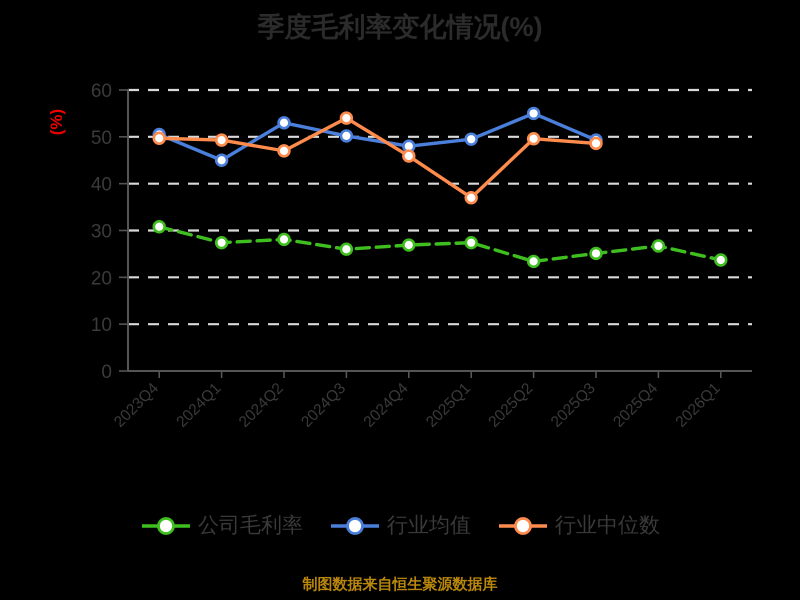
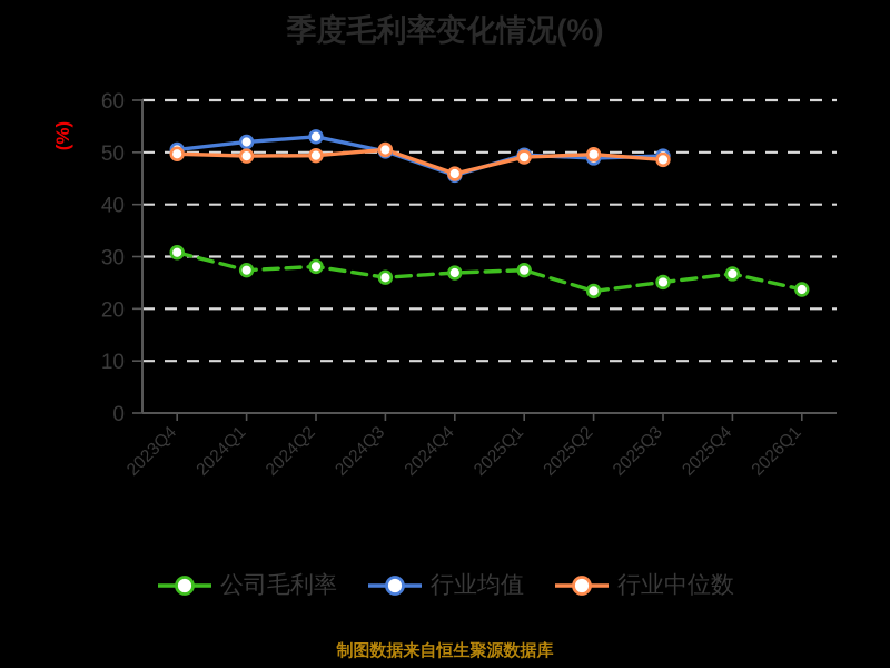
行业均值/2024Q1: 45 -> 52
行业中位数/2024Q2: 47 -> 49
行业中位数/2024Q3: 54 -> 50
行业均值/2024Q4: 48 -> 46
行业中位数/2025Q1: 37 -> 49
行业均值/2025Q2: 55 -> 49
